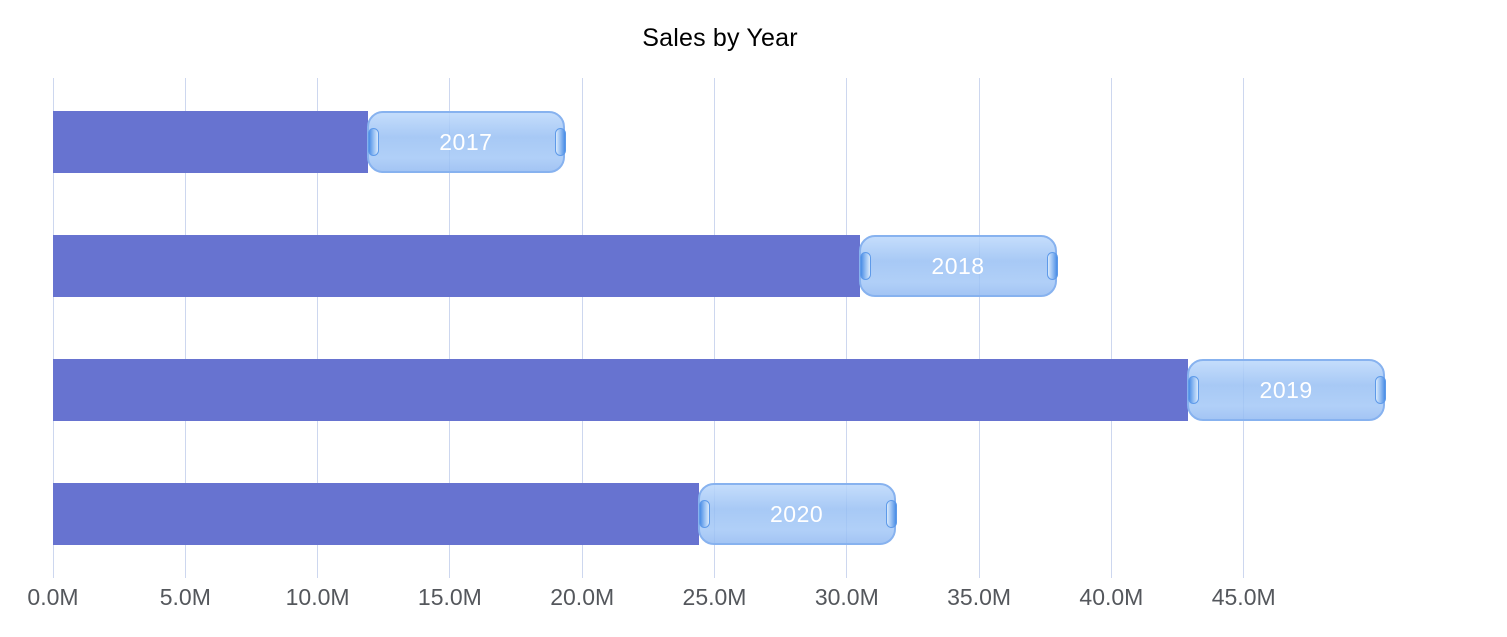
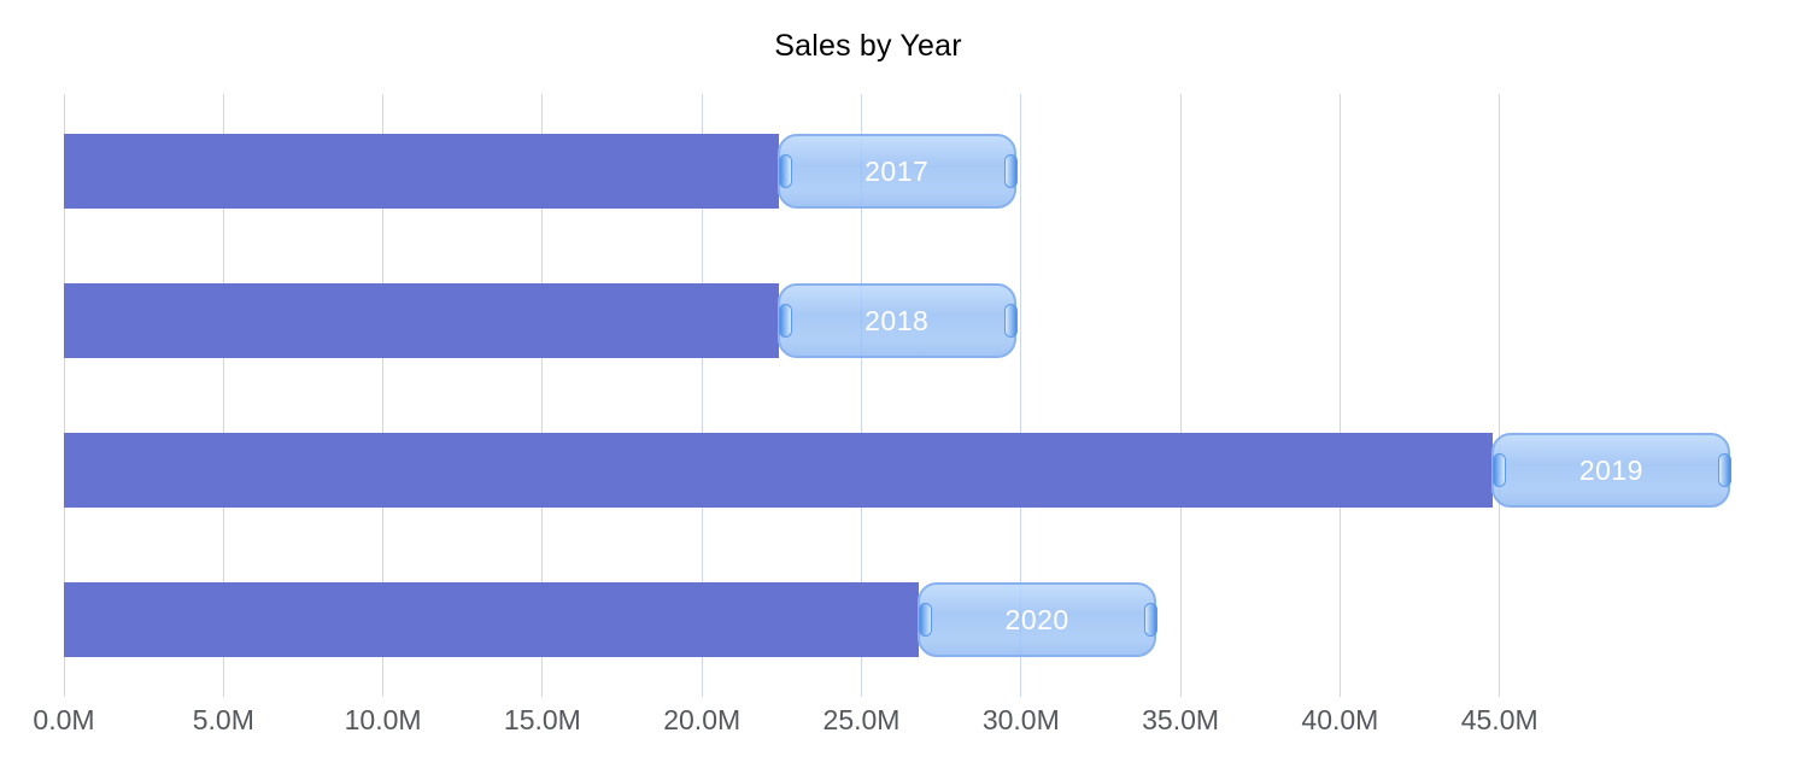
2017: 11.9M -> 22.4M
2018: 30.5M -> 22.4M
2019: 42.9M -> 44.8M
2020: 24.4M -> 26.8M
